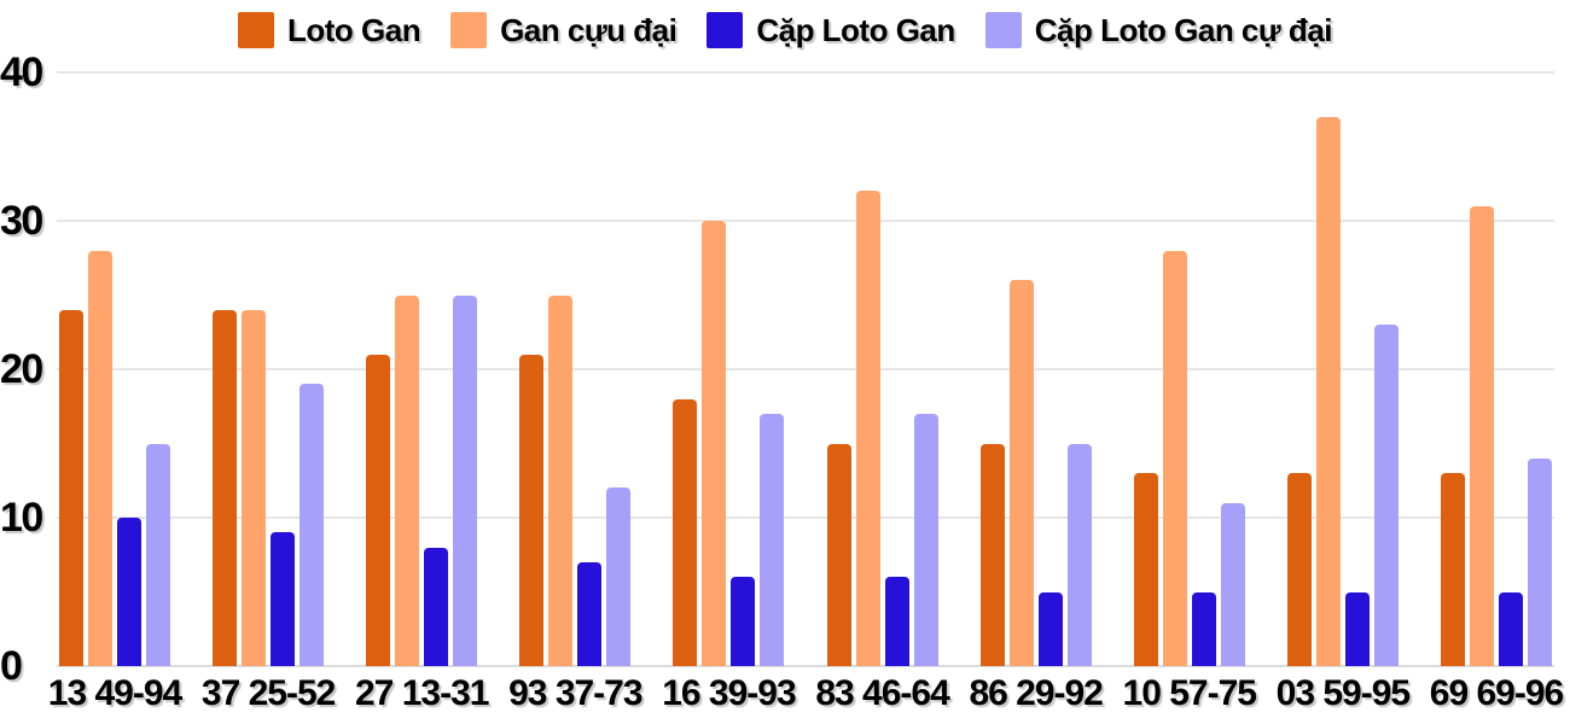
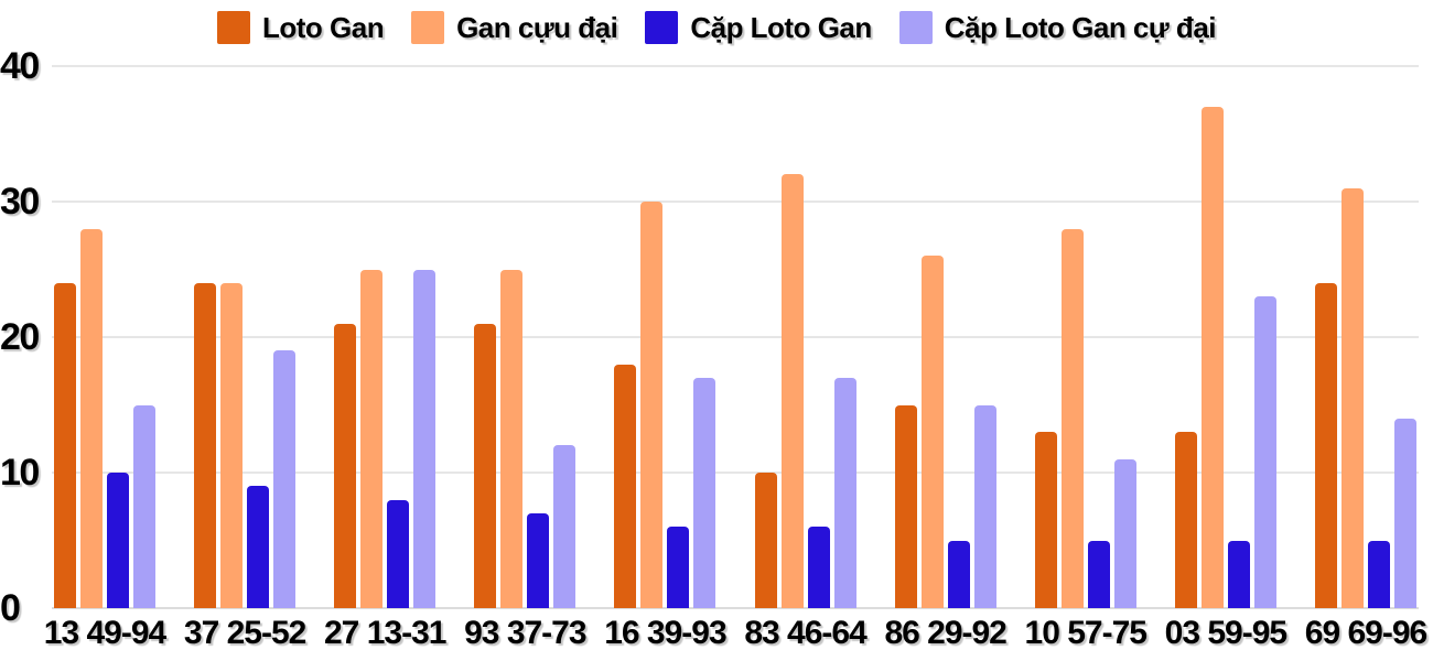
Loto Gan/83 46-64: 15 -> 10
Loto Gan/69 69-96: 13 -> 24
